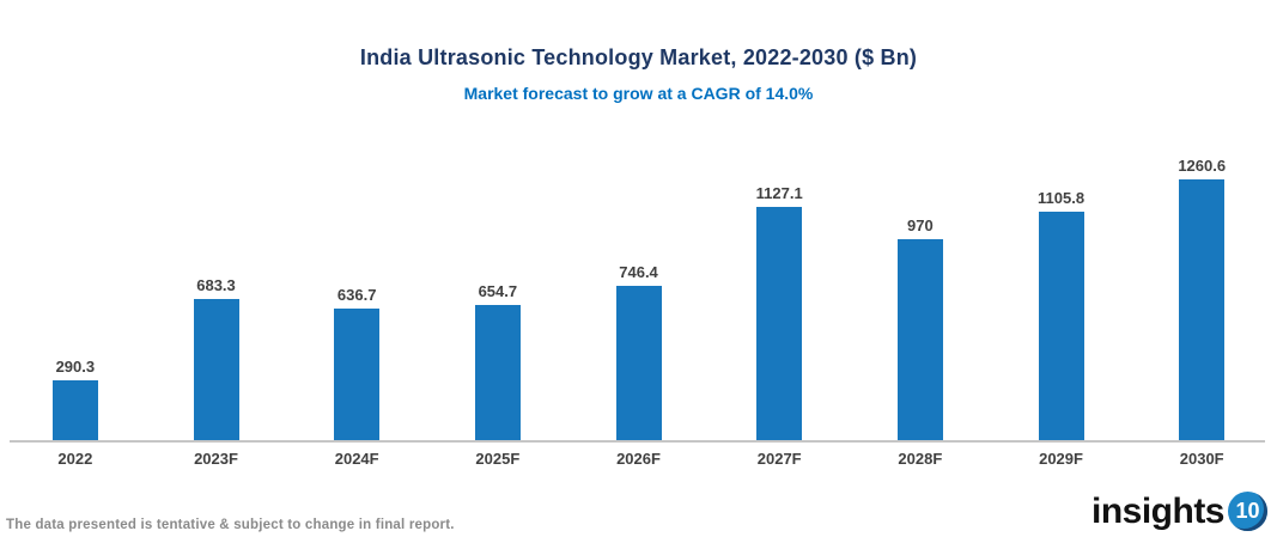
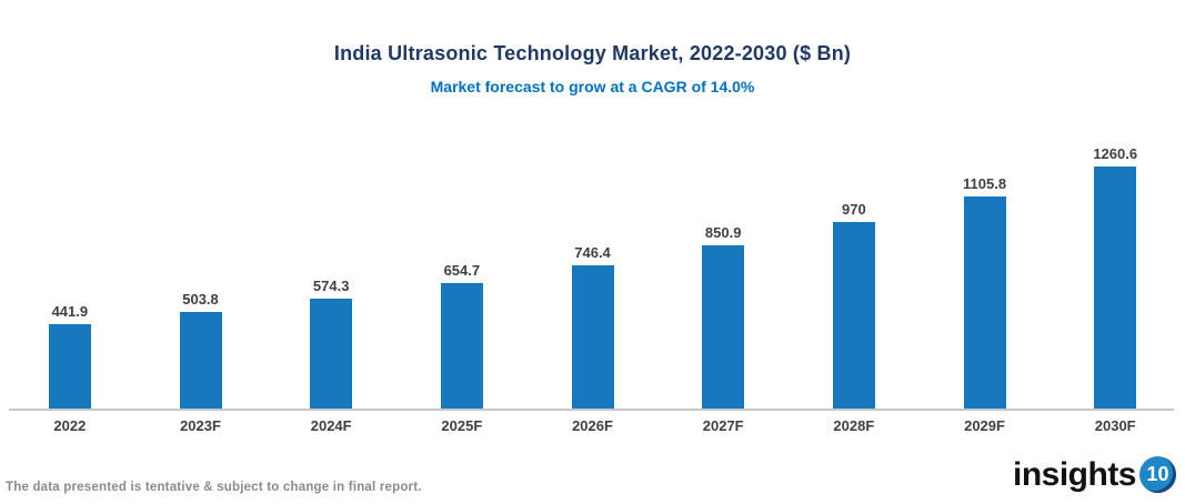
2022: 290.3 -> 441.9
2023F: 683.3 -> 503.8
2024F: 636.7 -> 574.3
2027F: 1127.1 -> 850.9
